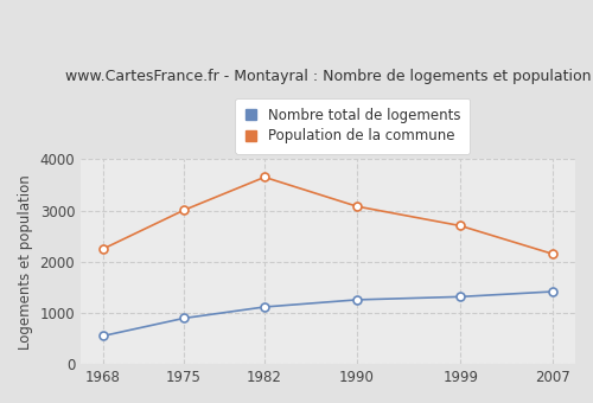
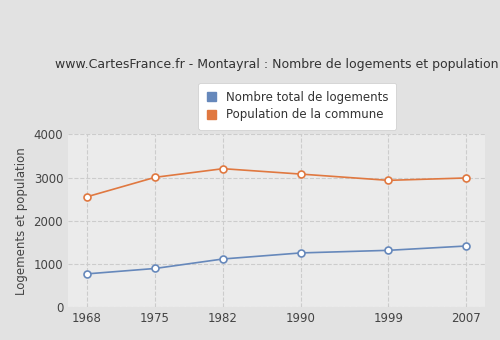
Nombre total de logements/1968: 550 -> 770
Population de la commune/1968: 2250 -> 2560
Population de la commune/1982: 3650 -> 3200
Population de la commune/1999: 2700 -> 2940
Population de la commune/2007: 2150 -> 2990
